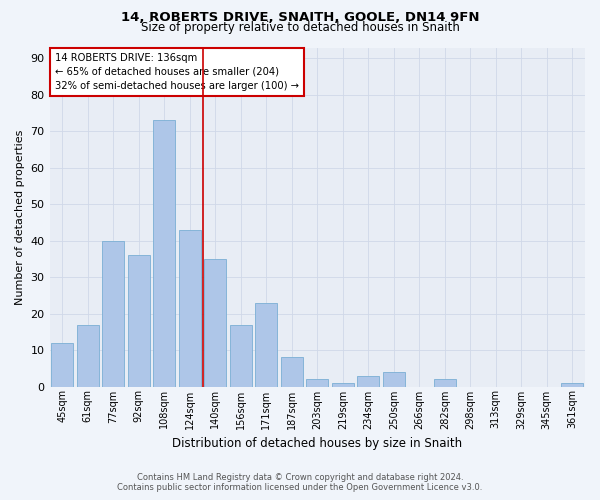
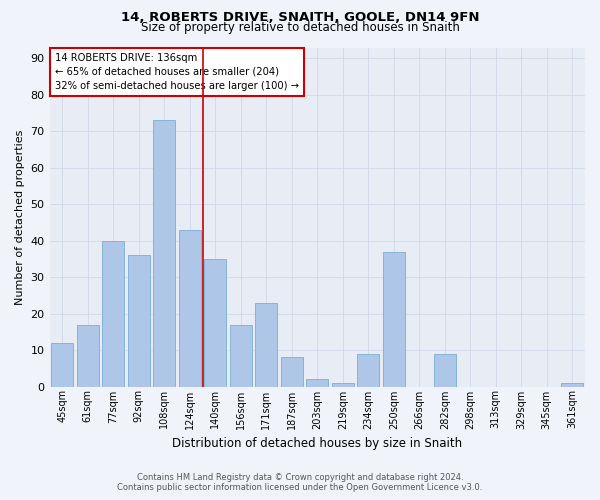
234sqm: 3 -> 9
250sqm: 4 -> 37
282sqm: 2 -> 9
